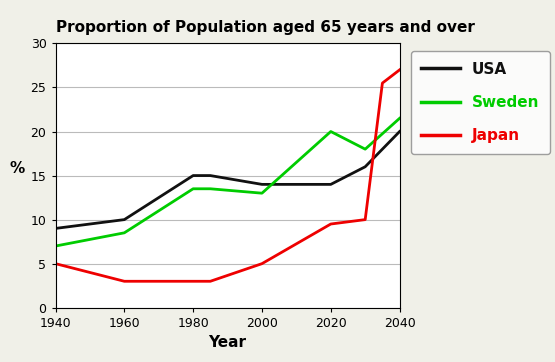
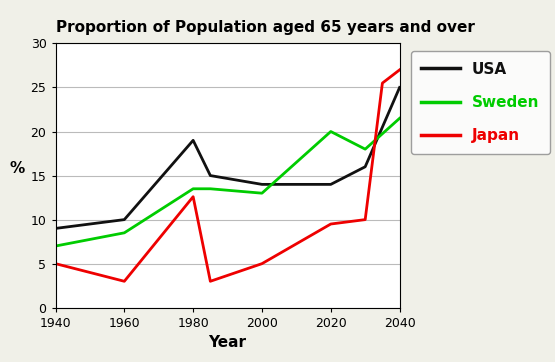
USA/1980: 15 -> 19
Japan/1980: 3.0 -> 12.6
USA/2040: 20 -> 25
